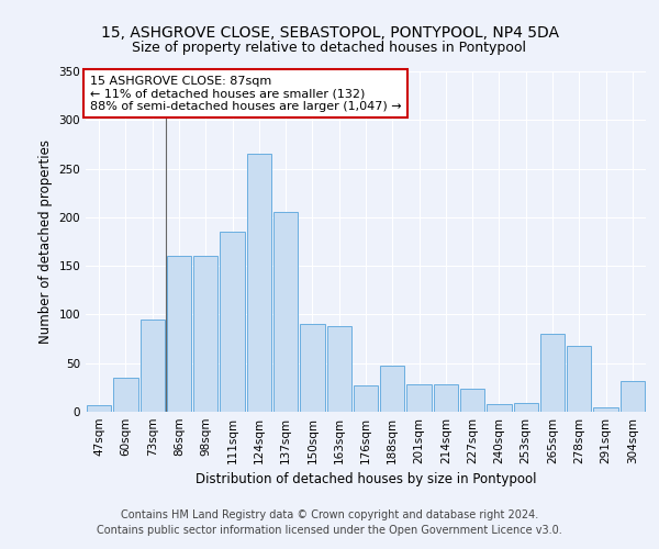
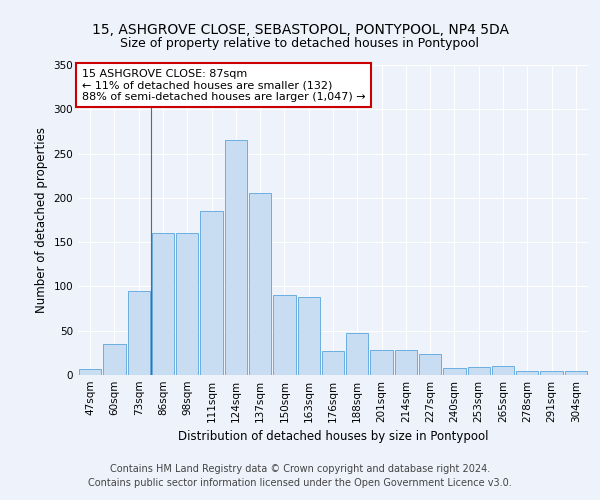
265sqm: 80 -> 10
278sqm: 68 -> 5
304sqm: 32 -> 4
